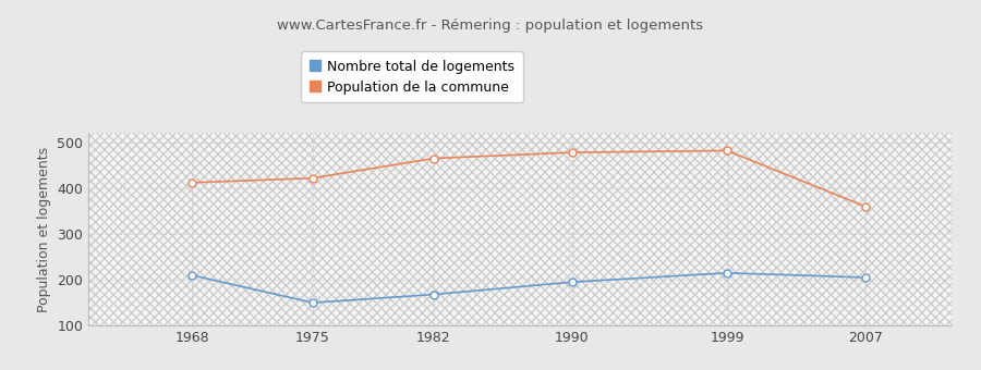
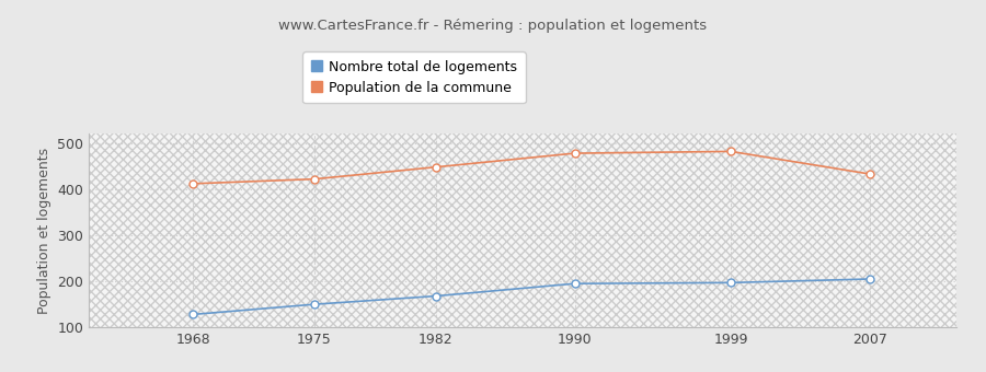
Nombre total de logements/1968: 210 -> 128
Population de la commune/1982: 465 -> 448
Nombre total de logements/1999: 215 -> 197
Population de la commune/2007: 360 -> 433
